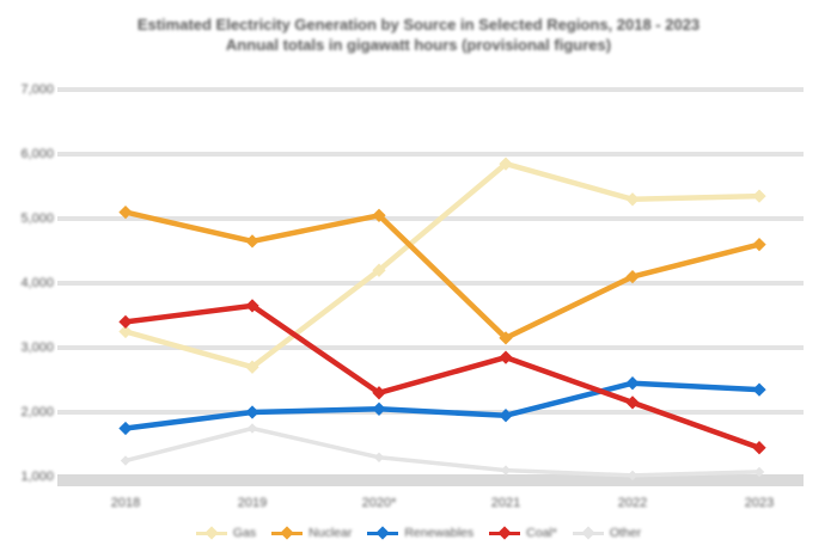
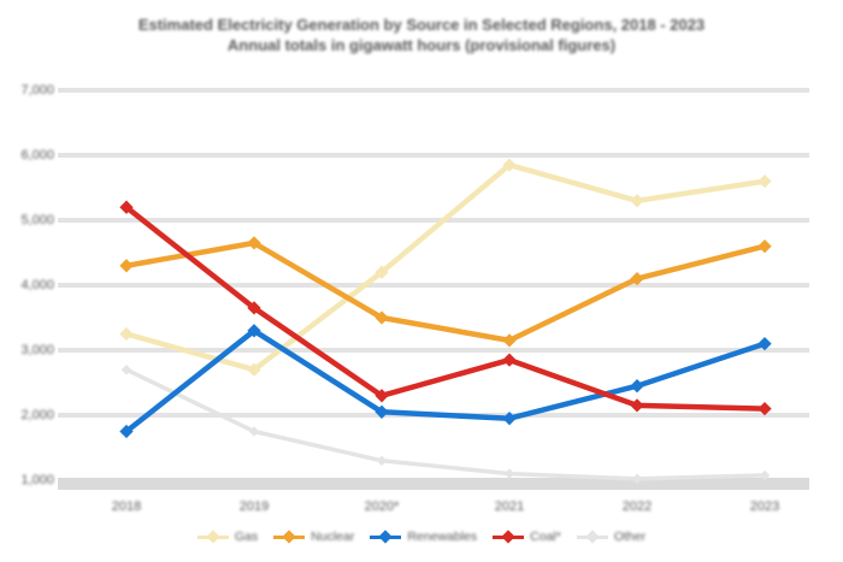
Nuclear/2018: 5100 -> 4300
Coal*/2018: 3400 -> 5200
Other/2018: 1200 -> 2700
Renewables/2019: 2000 -> 3300
Nuclear/2020*: 5000 -> 3500
Gas/2023: 5400 -> 5600
Renewables/2023: 2400 -> 3100
Coal*/2023: 1400 -> 2100
